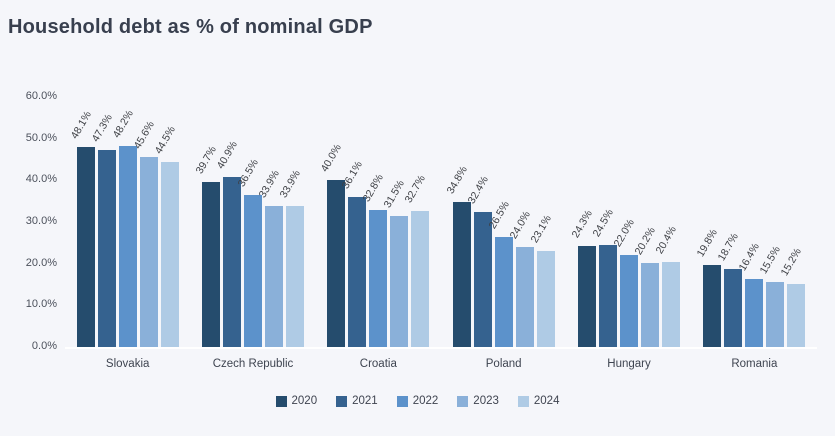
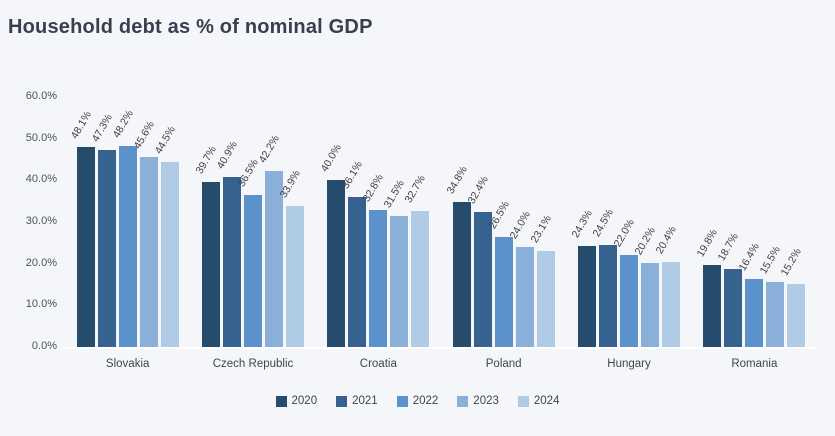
2023/Czech Republic: 33.9% -> 42.2%
